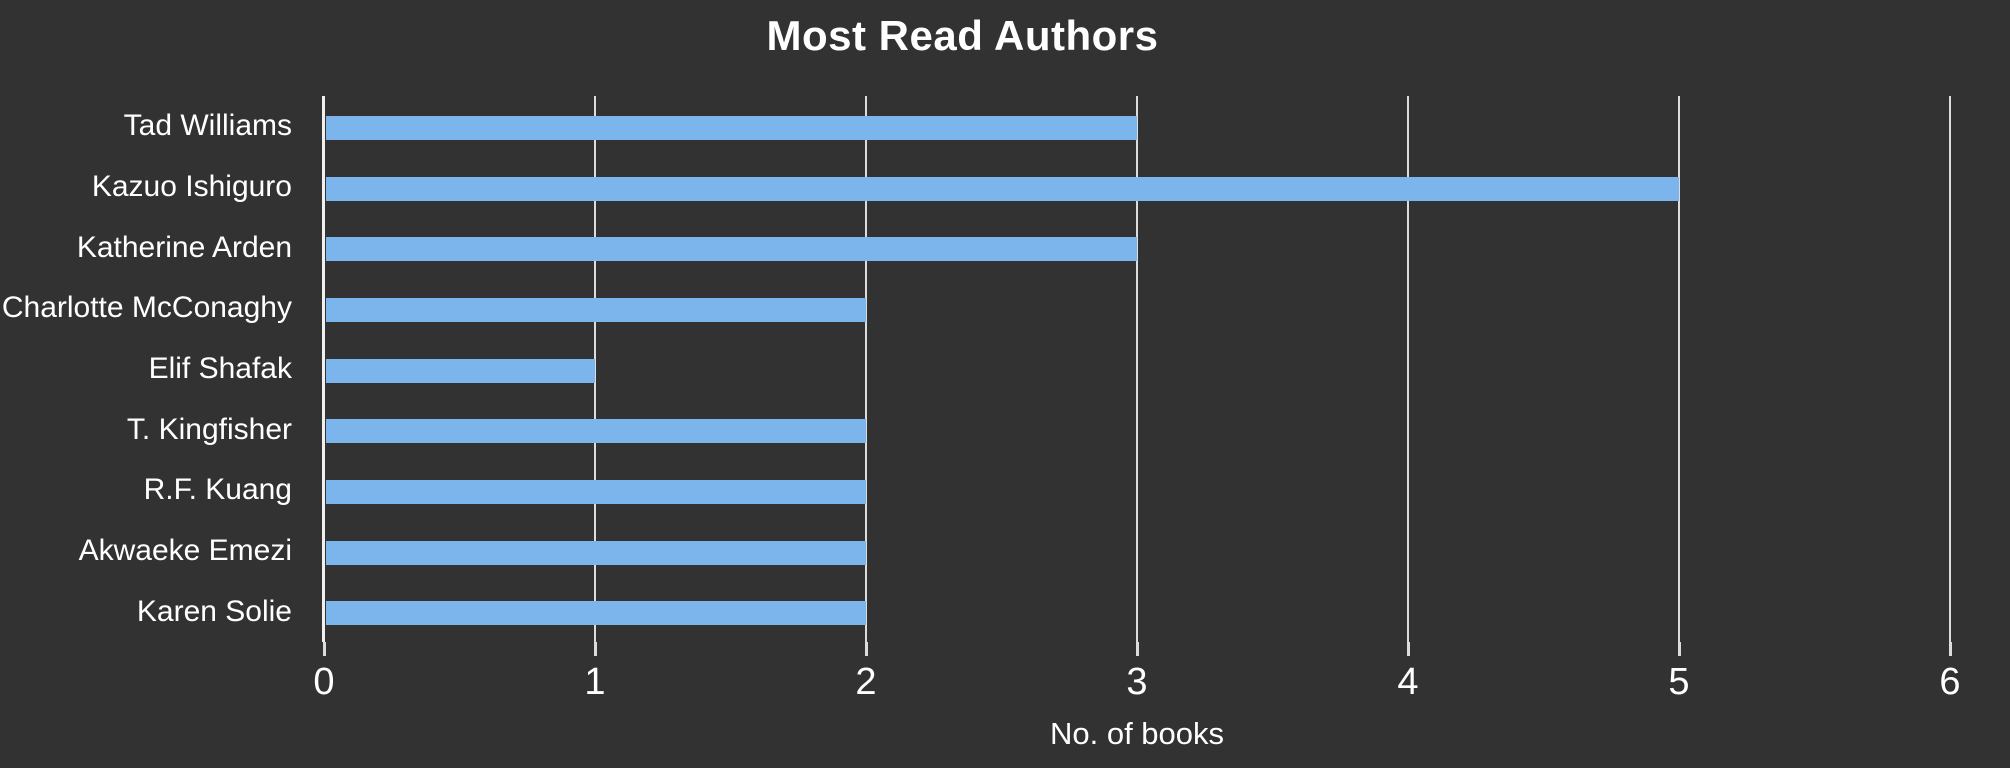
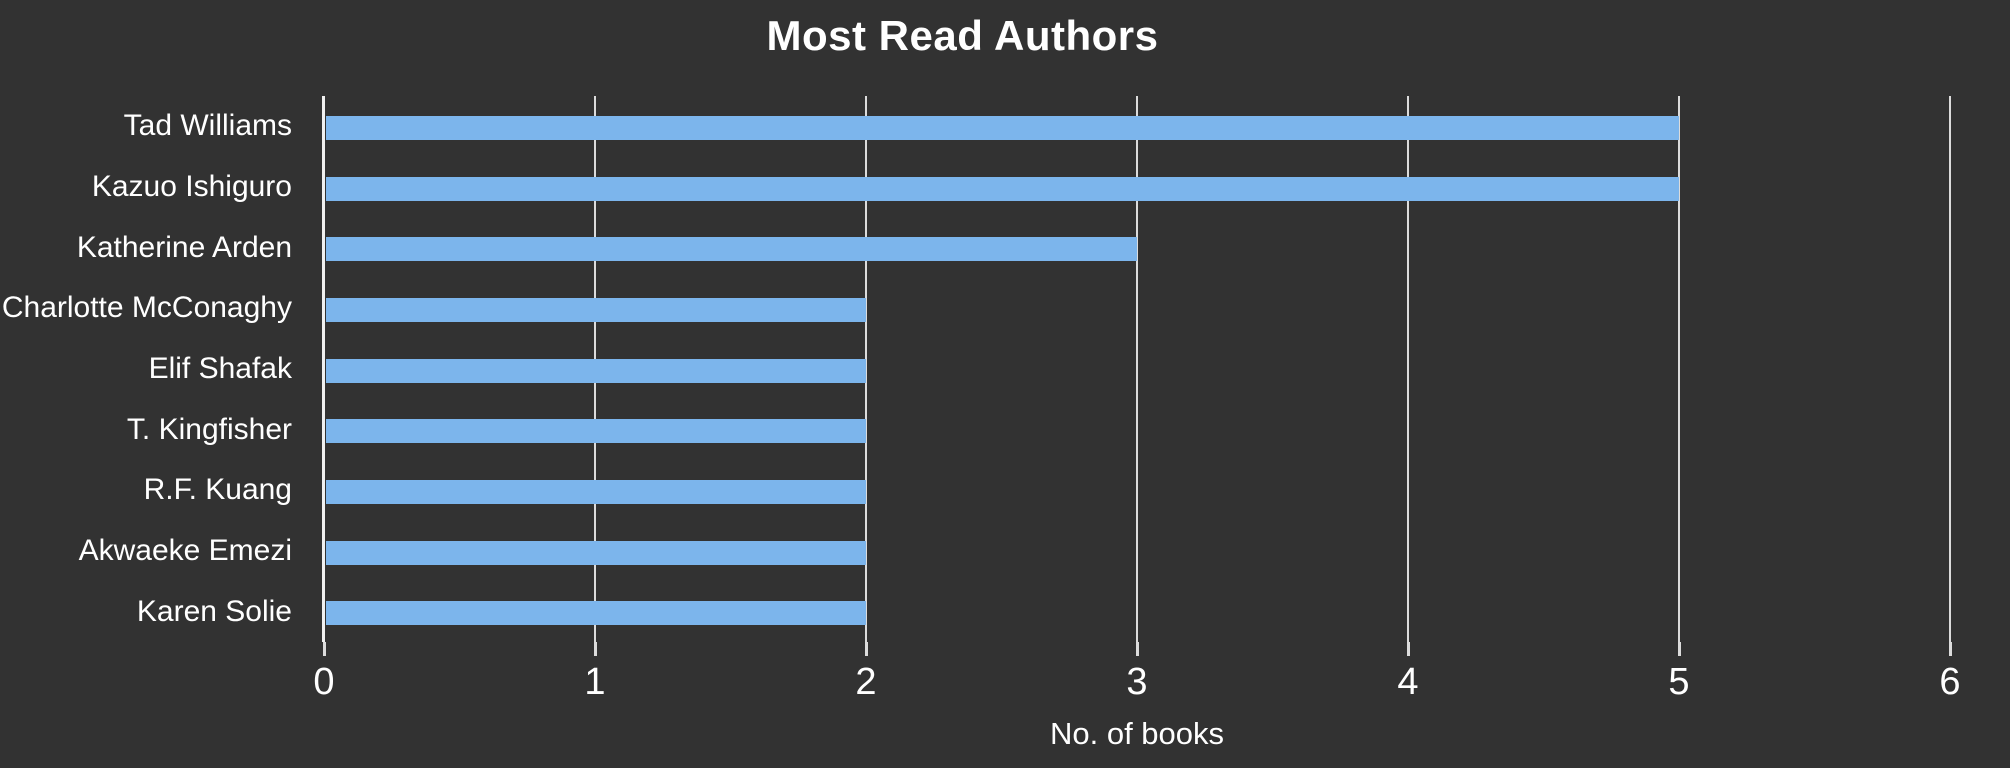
Tad Williams: 3 -> 5
Elif Shafak: 1 -> 2
